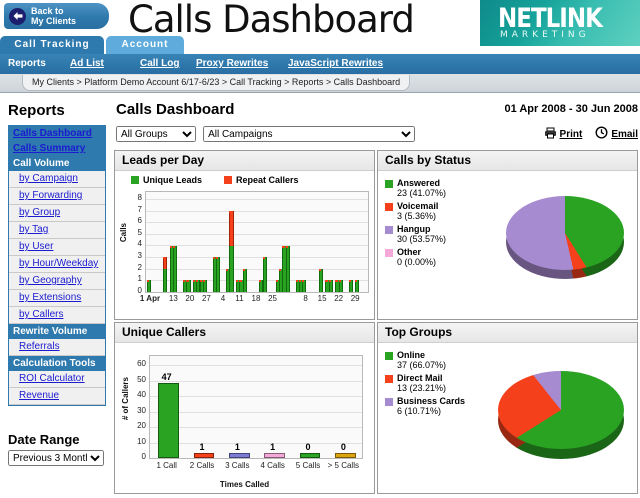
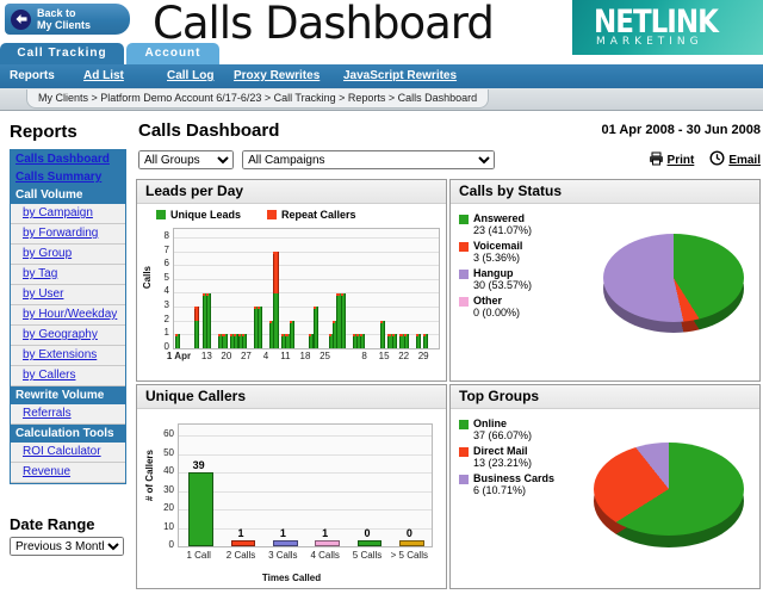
Unique Callers/1 Call: 47 -> 39
